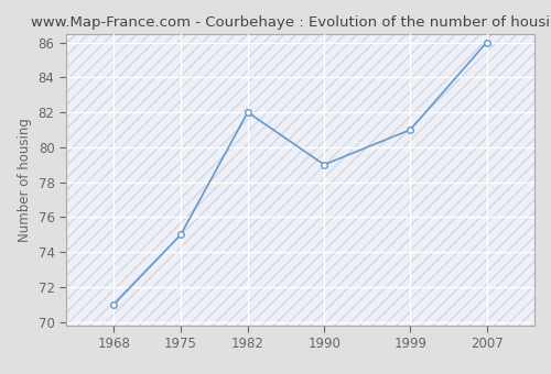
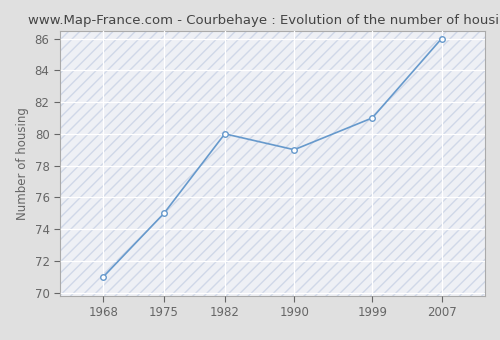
1982: 82 -> 80
